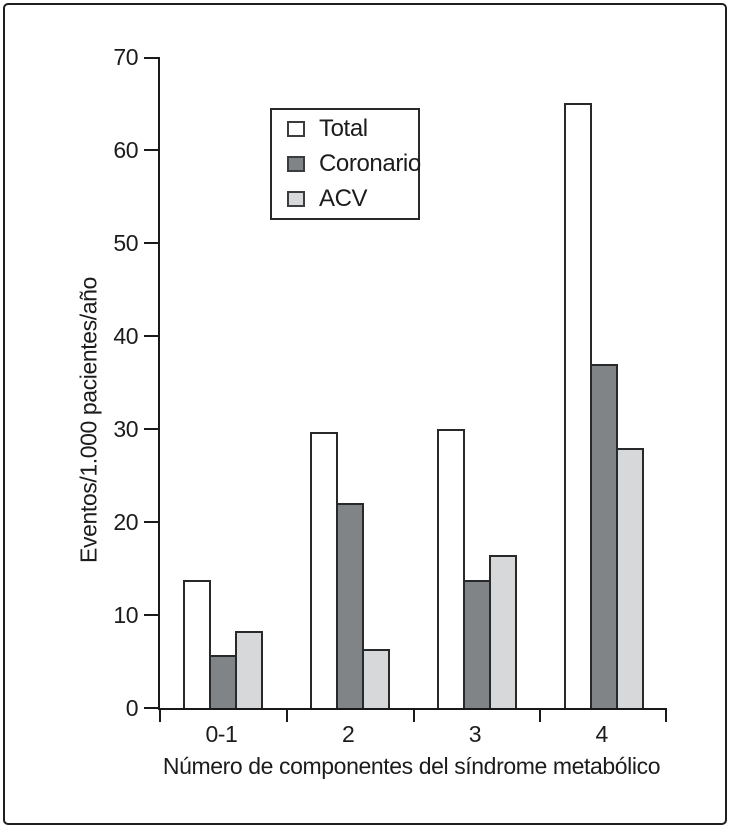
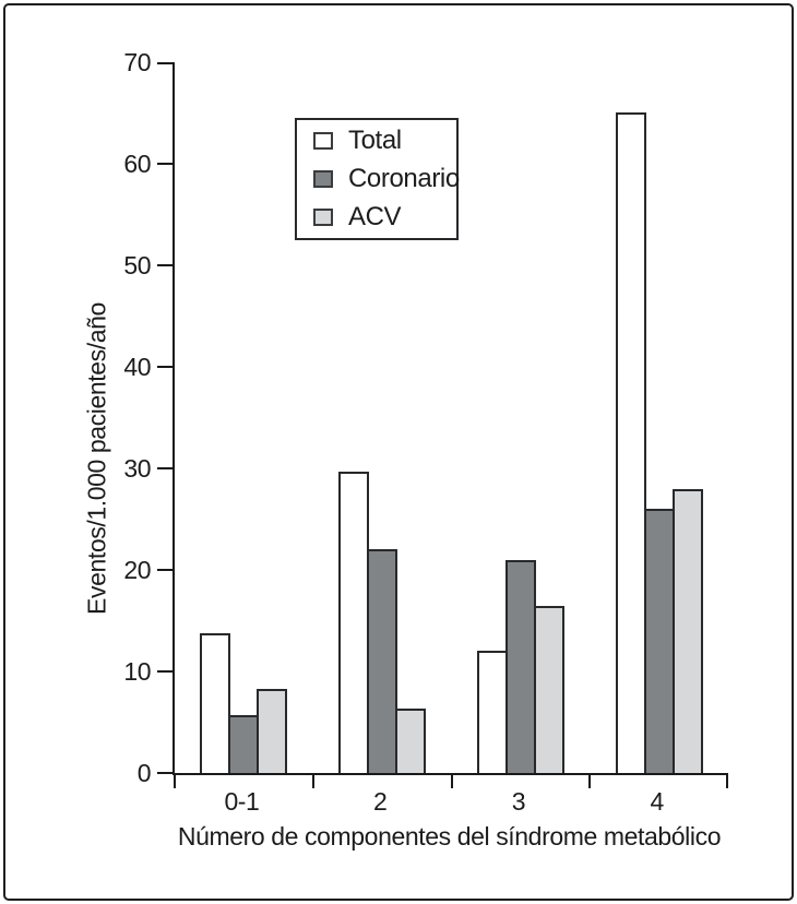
Total/3: 30 -> 12
Coronario/3: 14 -> 21
Coronario/4: 37 -> 26
